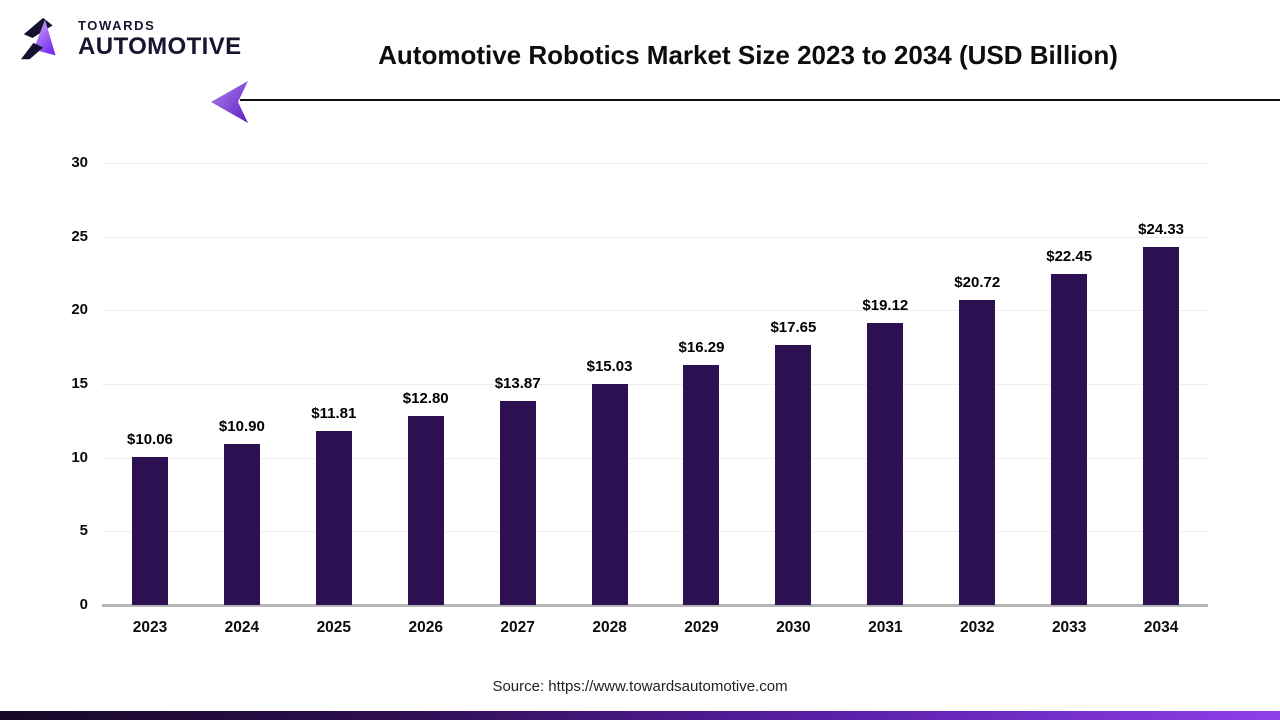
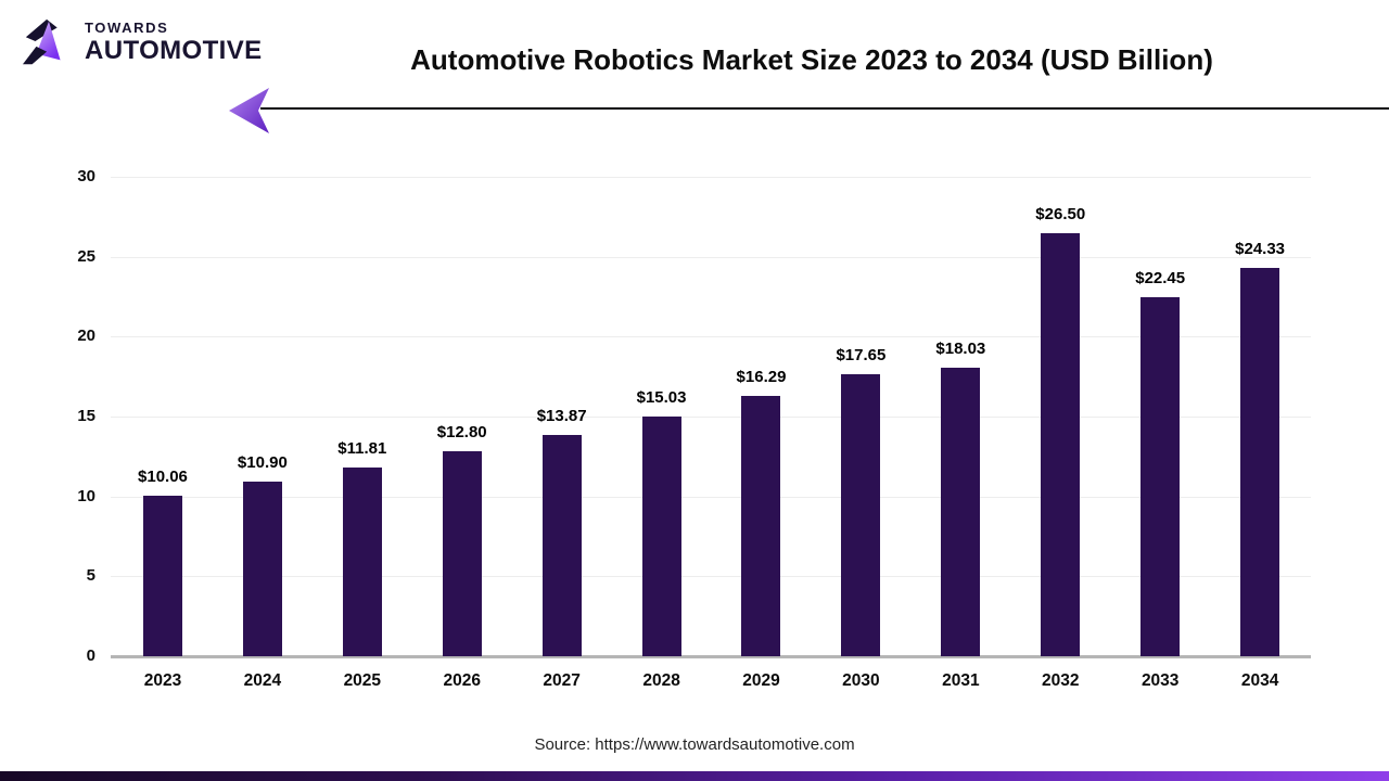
2031: $19.12 -> $18.03
2032: $20.72 -> $26.50
